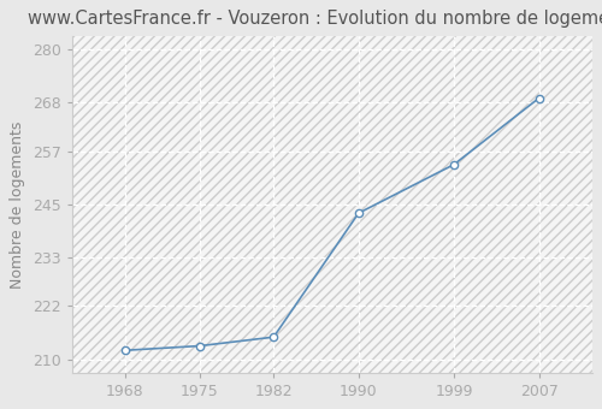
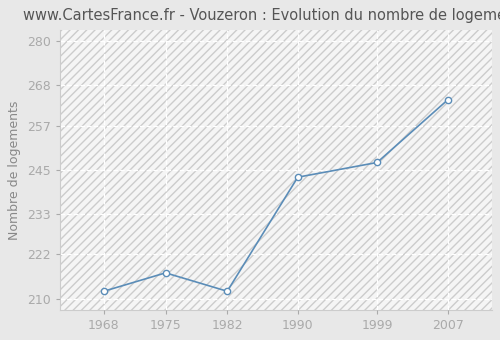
1975: 213 -> 217
1982: 215 -> 212
1999: 254 -> 247
2007: 269 -> 264
